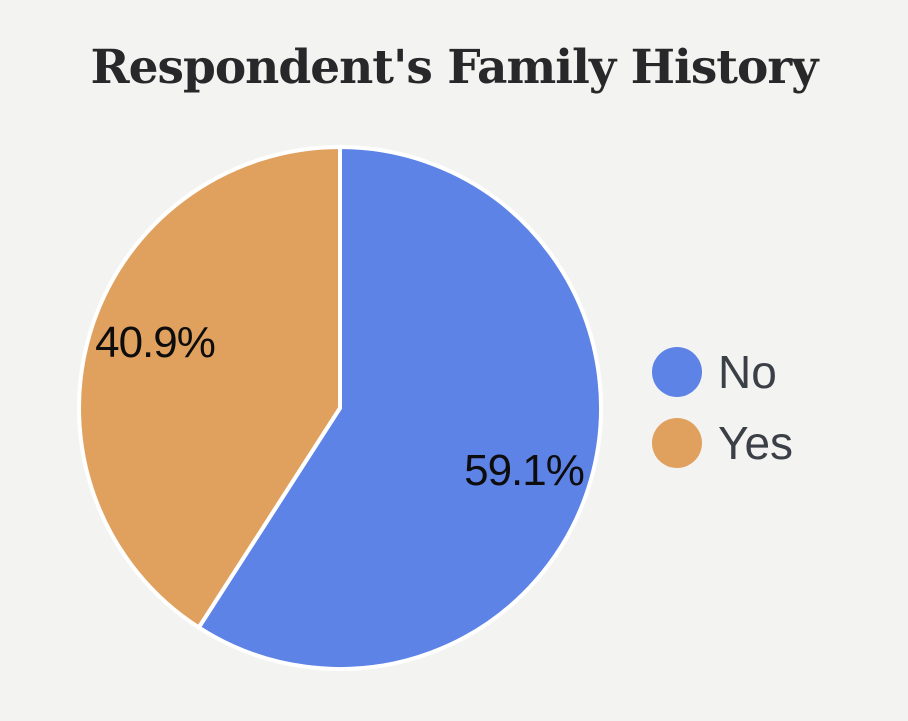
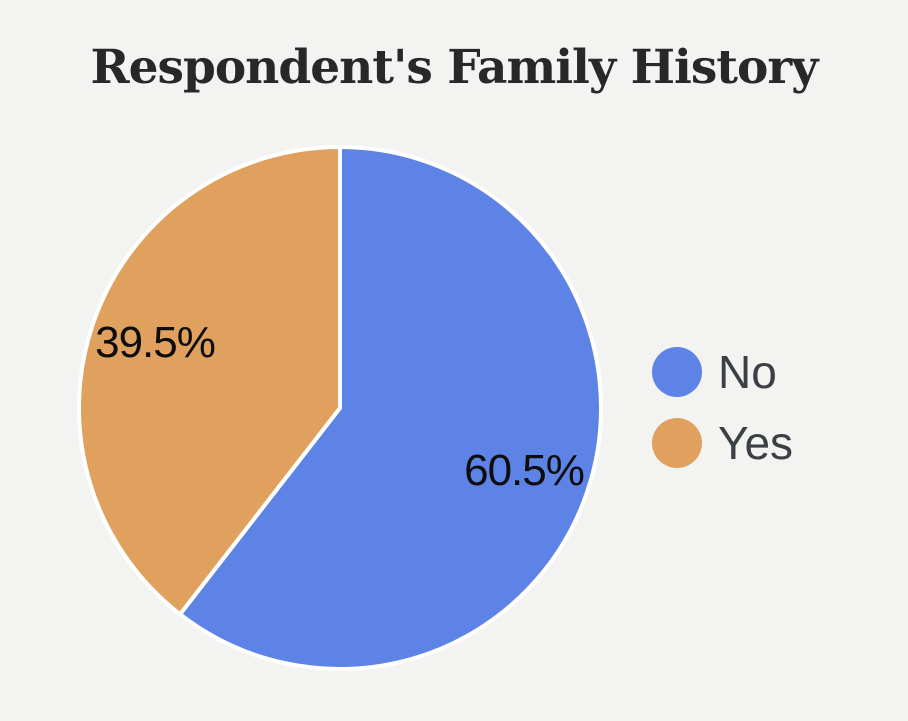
No: 59.1% -> 60.5%
Yes: 40.9% -> 39.5%
